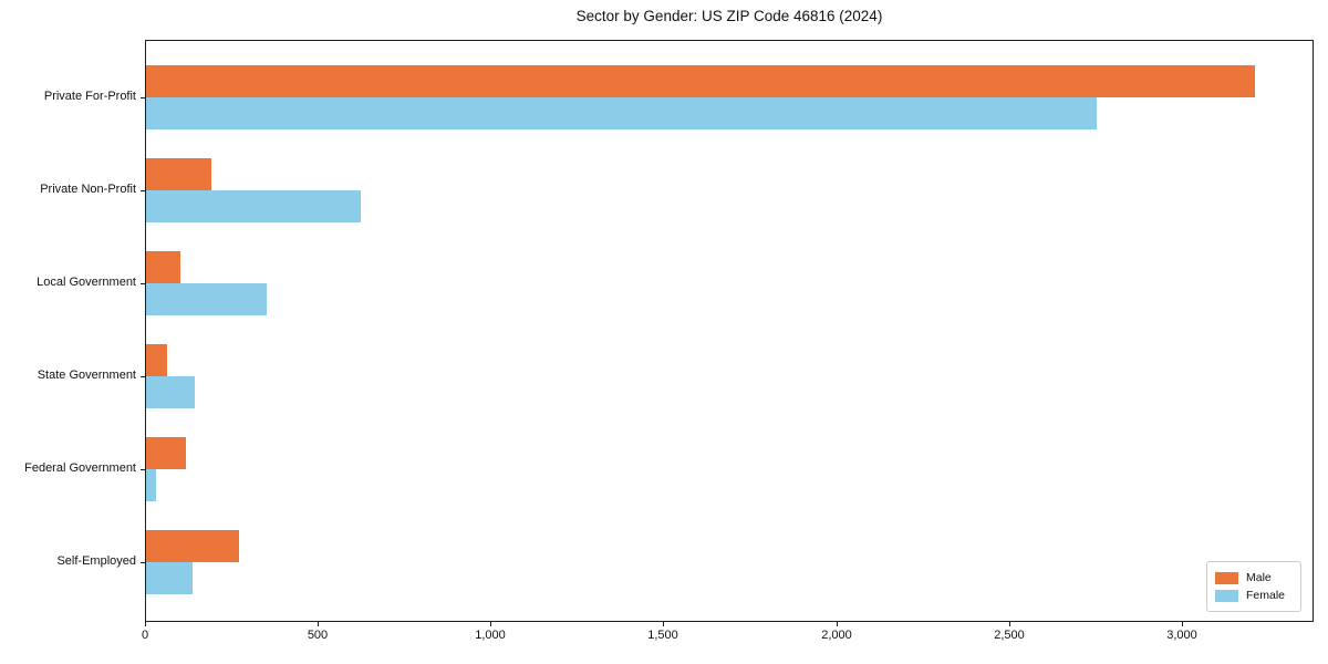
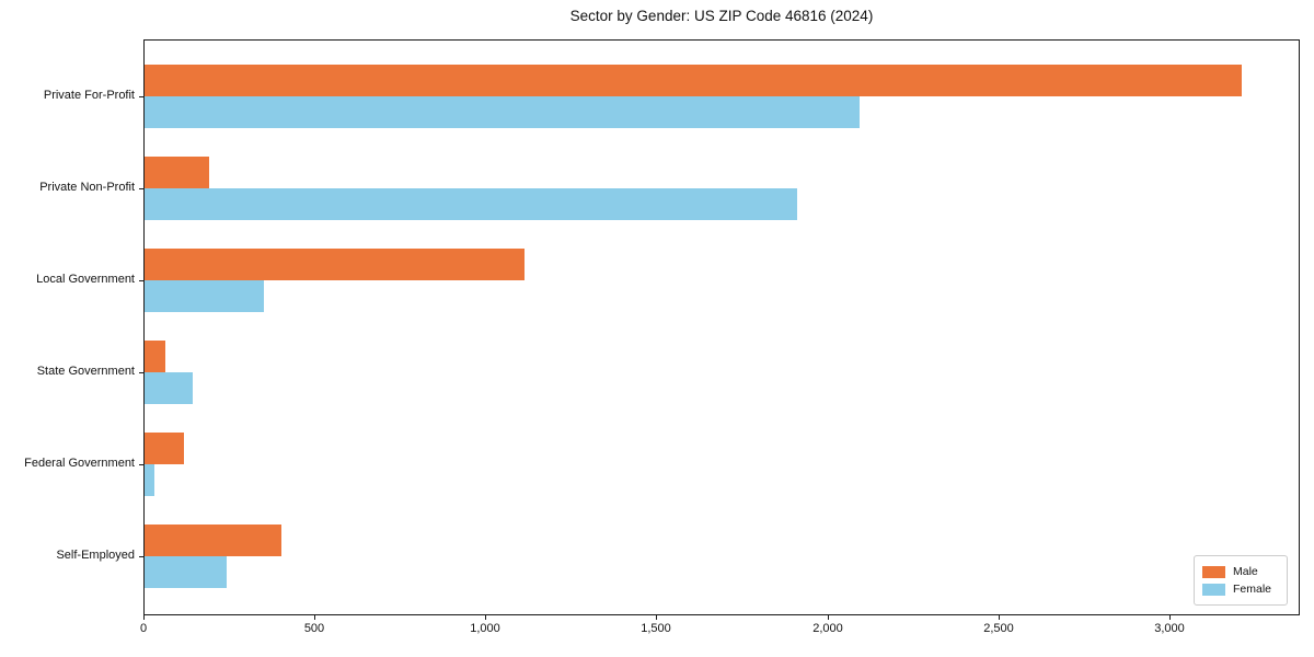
Female/Private For-Profit: 2750 -> 2090
Female/Private Non-Profit: 620 -> 1910
Male/Local Government: 100 -> 1110
Male/Self-Employed: 270 -> 400
Female/Self-Employed: 140 -> 240
